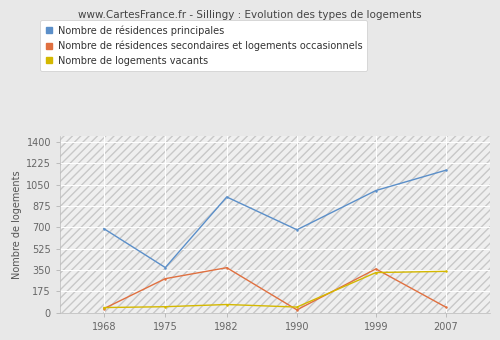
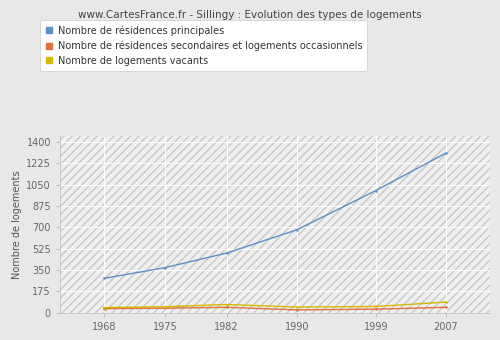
Nombre de résidences principales/1968: 690 -> 280
Nombre de résidences secondaires et logements occasionnels/1975: 280 -> 40
Nombre de résidences principales/1982: 950 -> 490
Nombre de résidences secondaires et logements occasionnels/1982: 370 -> 40
Nombre de résidences secondaires et logements occasionnels/1999: 360 -> 30
Nombre de logements vacants/1999: 330 -> 50
Nombre de résidences principales/2007: 1170 -> 1310
Nombre de logements vacants/2007: 340 -> 90
